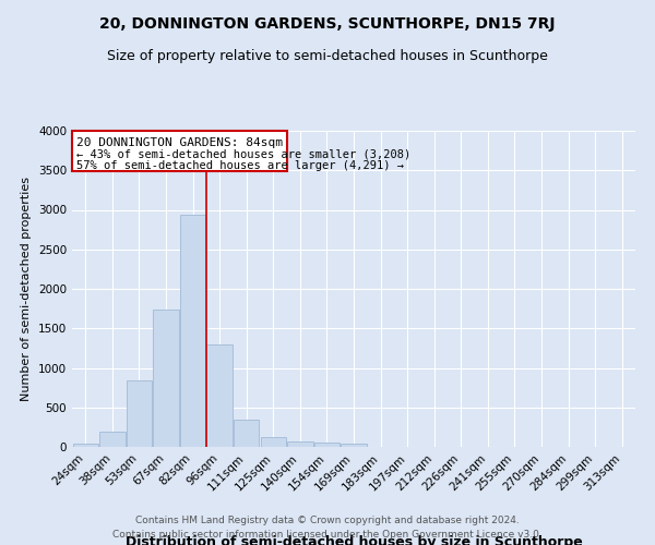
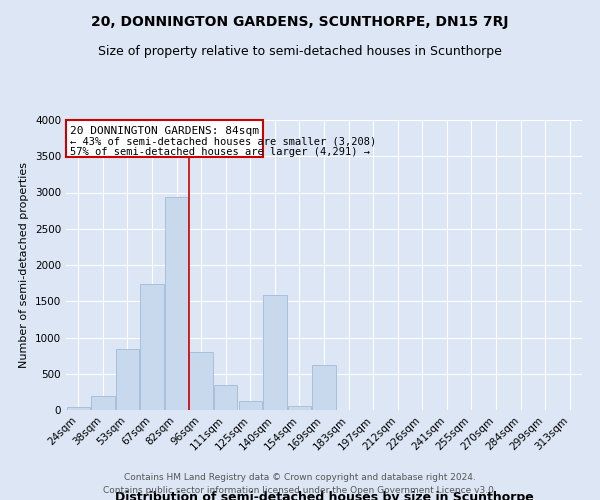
96sqm: 1290 -> 800
140sqm: 70 -> 1580
169sqm: 40 -> 620
